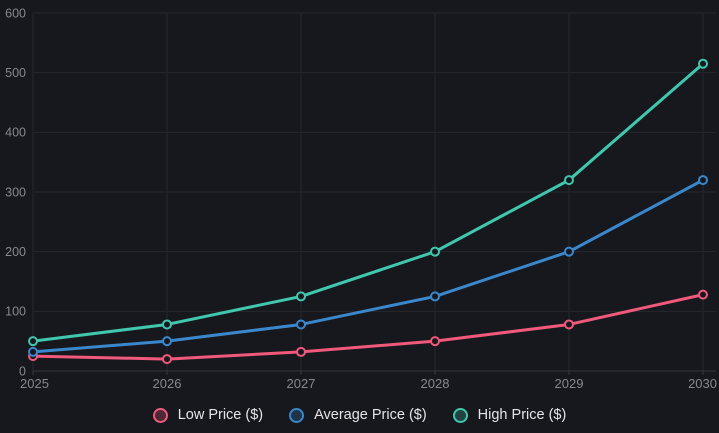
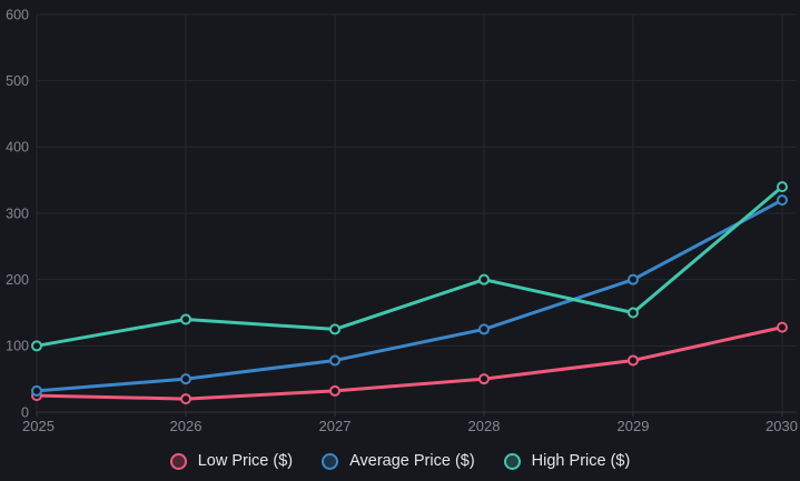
High Price ($)/2025: 50 -> 100
High Price ($)/2026: 80 -> 140
High Price ($)/2029: 320 -> 150
High Price ($)/2030: 520 -> 340
